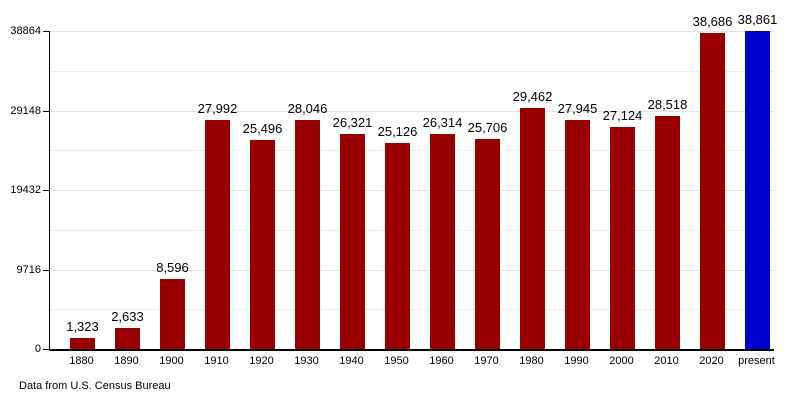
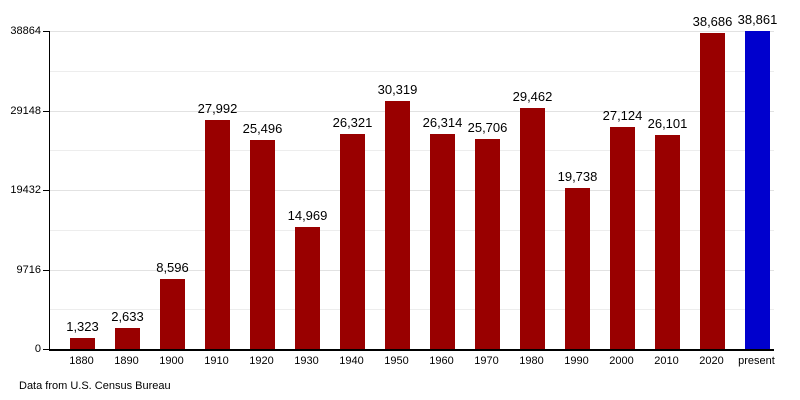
1930: 28,046 -> 14,969
1950: 25,126 -> 30,319
1990: 27,945 -> 19,738
2010: 28,518 -> 26,101
